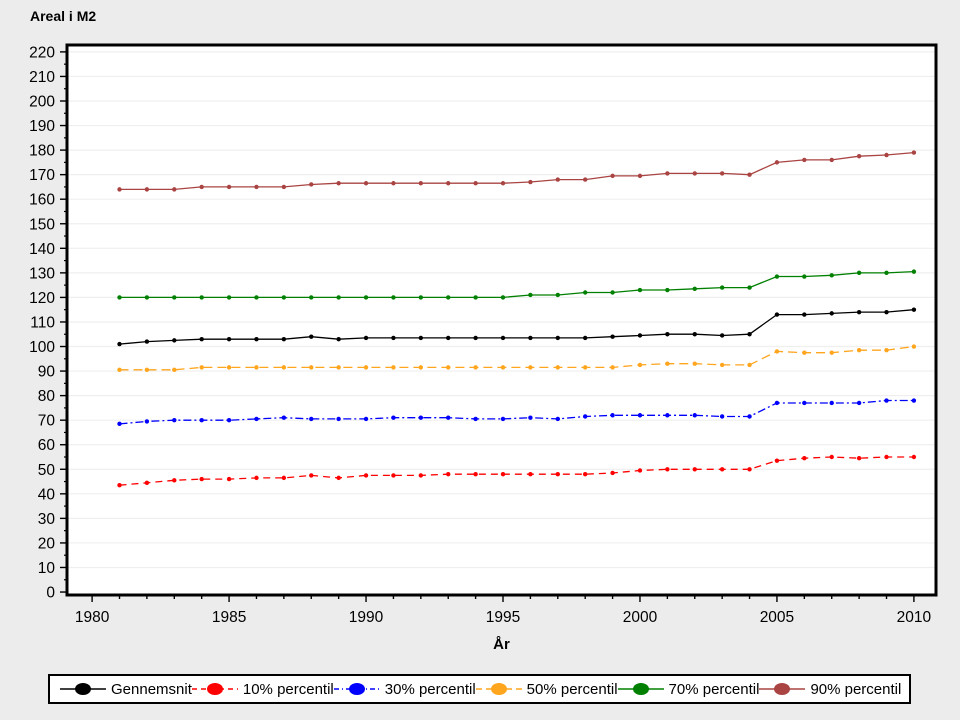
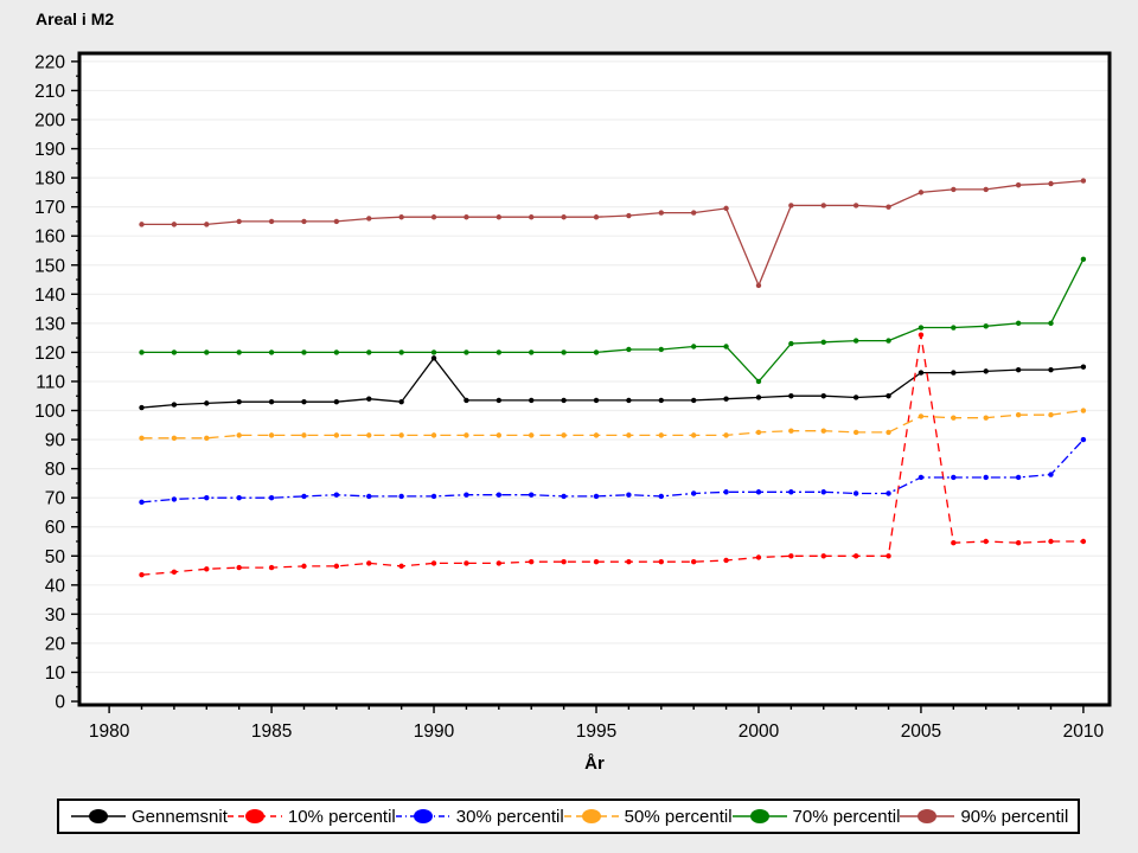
Gennemsnit/1990: 104 -> 118
70% percentil/2000: 123 -> 110
90% percentil/2000: 170 -> 143
10% percentil/2005: 54 -> 126
30% percentil/2010: 78 -> 90
70% percentil/2010: 130 -> 152
